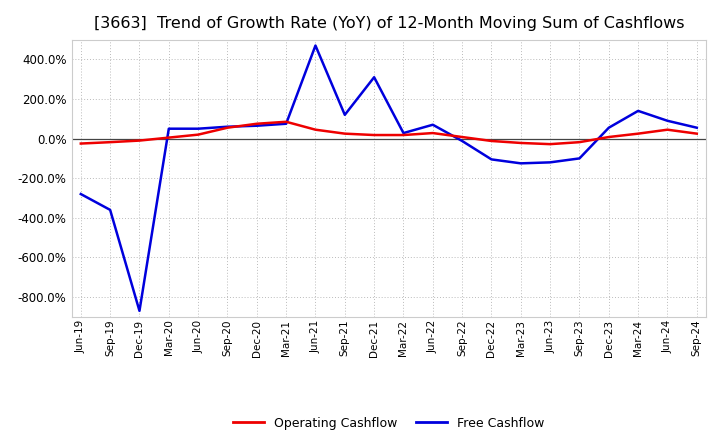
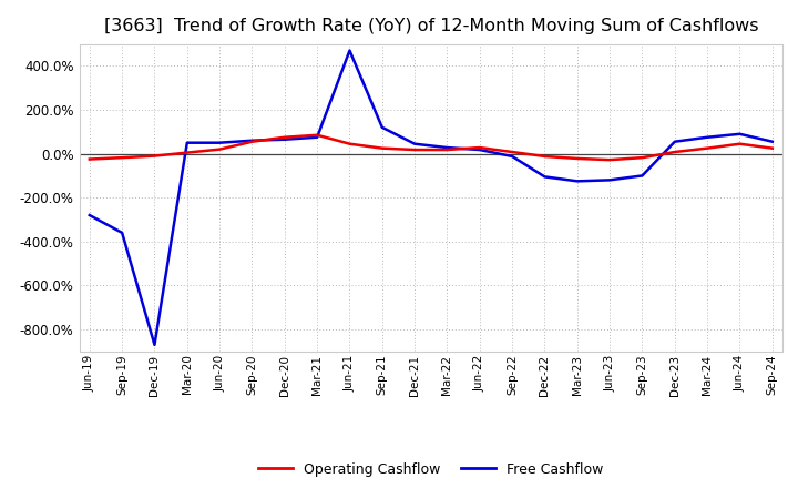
Free Cashflow/Dec-21: 310% -> 40%
Free Cashflow/Jun-22: 70% -> 20%
Free Cashflow/Mar-24: 140% -> 80%
